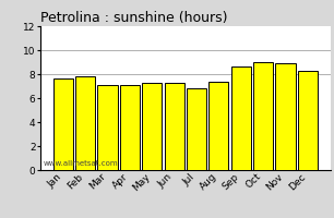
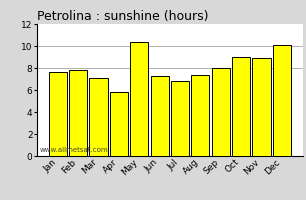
Apr: 7.1 -> 5.8
May: 7.3 -> 10.4
Sep: 8.6 -> 8.0
Dec: 8.3 -> 10.1
